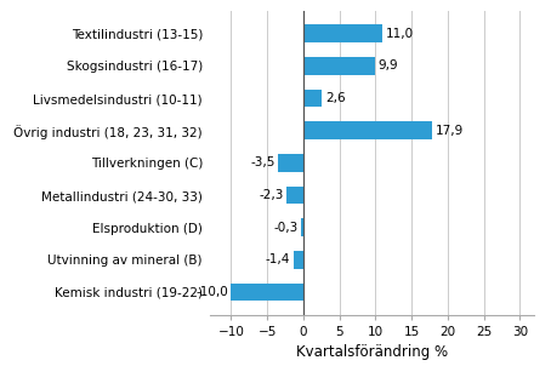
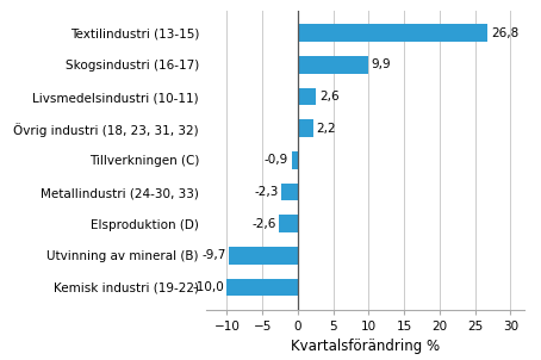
Textilindustri (13-15): 11,0 -> 26,8
Övrig industri (18, 23, 31, 32): 17,9 -> 2,2
Tillverkningen (C): -3,5 -> -0,9
Elsproduktion (D): -0,3 -> -2,6
Utvinning av mineral (B): -1,4 -> -9,7
